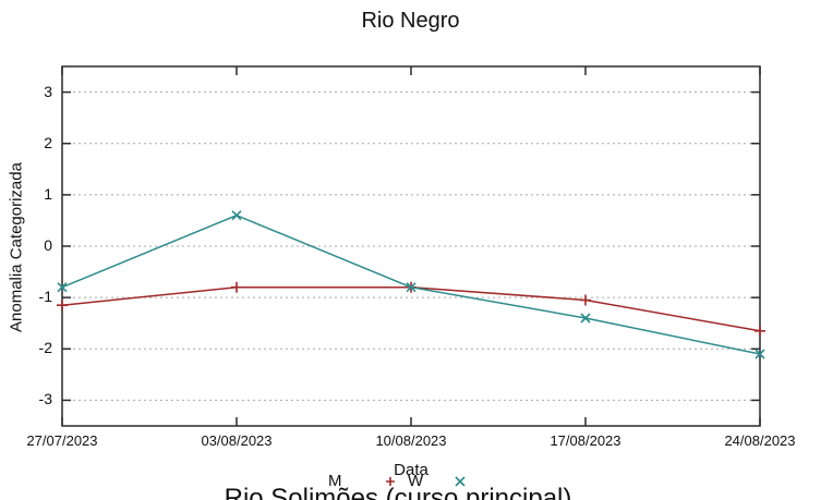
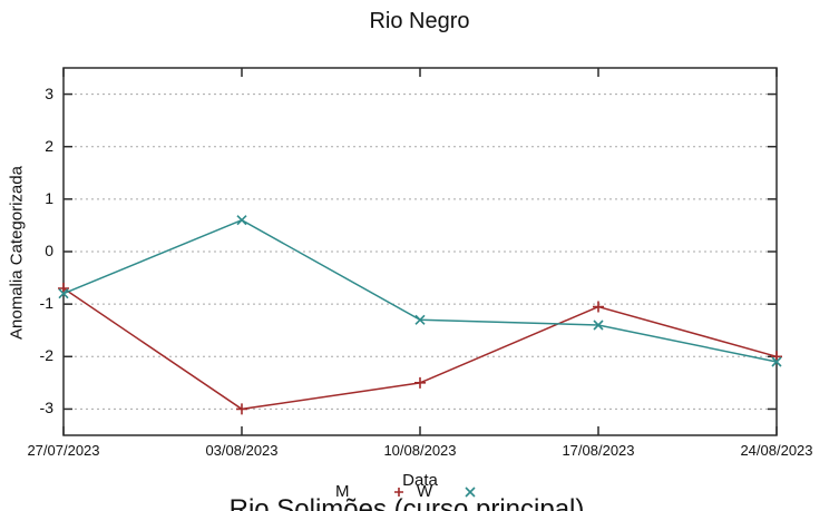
M/27/07/2023: -1.1 -> -0.7
M/03/08/2023: -0.8 -> -3.0
M/10/08/2023: -0.8 -> -2.5
W/10/08/2023: -0.8 -> -1.3
M/24/08/2023: -1.6 -> -2.0
